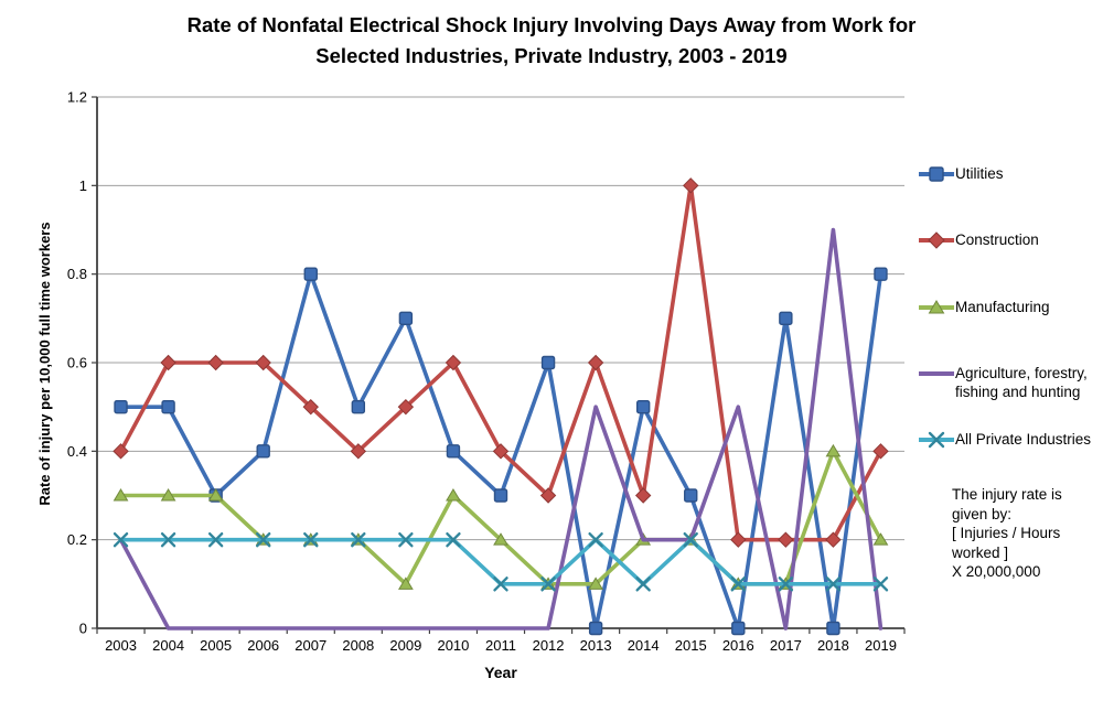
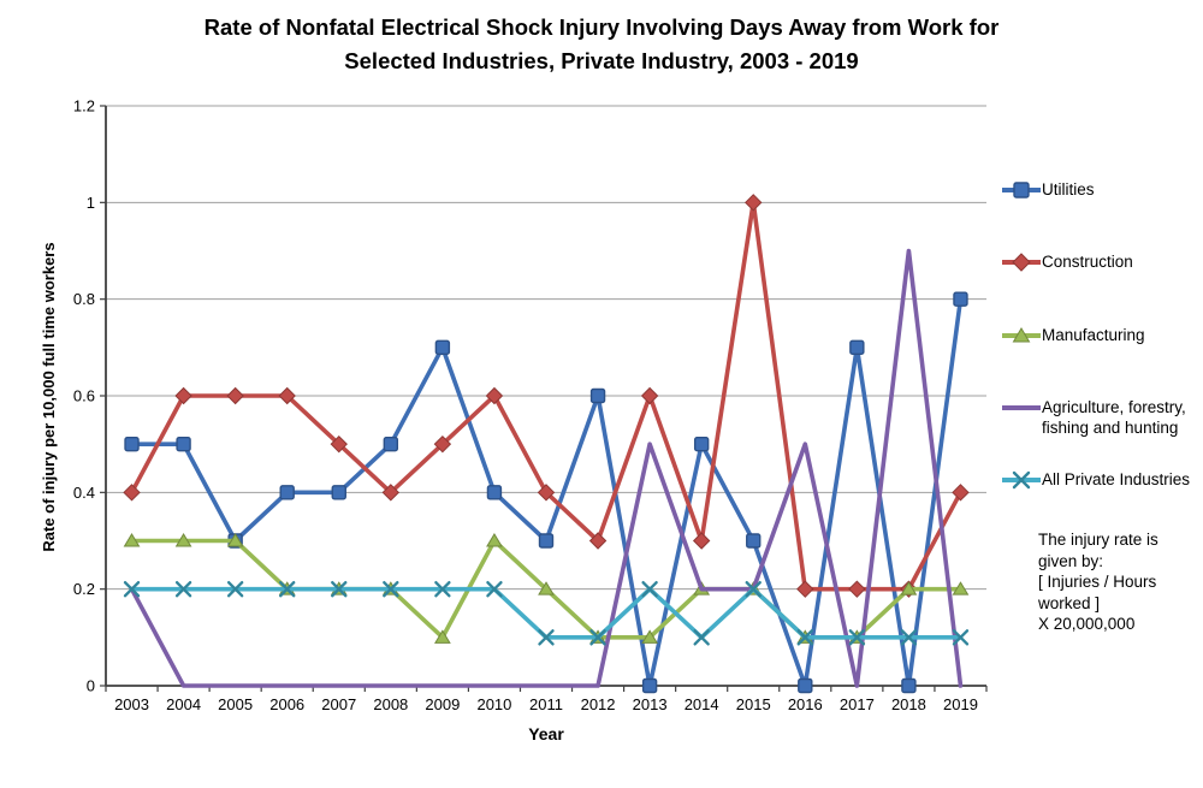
Utilities/2007: 0.8 -> 0.4
Manufacturing/2018: 0.4 -> 0.2
